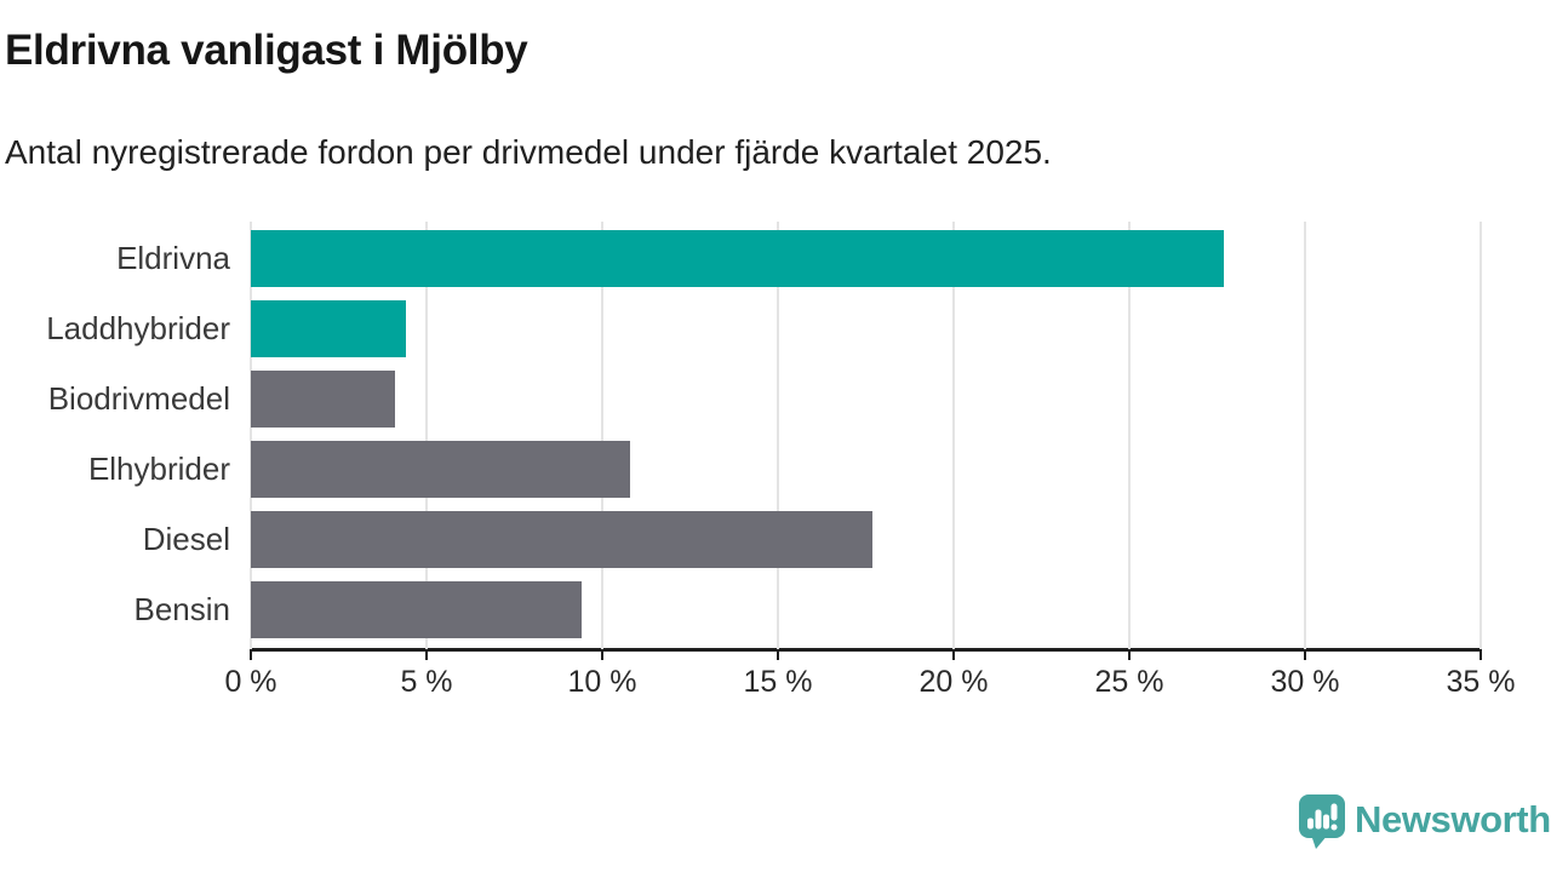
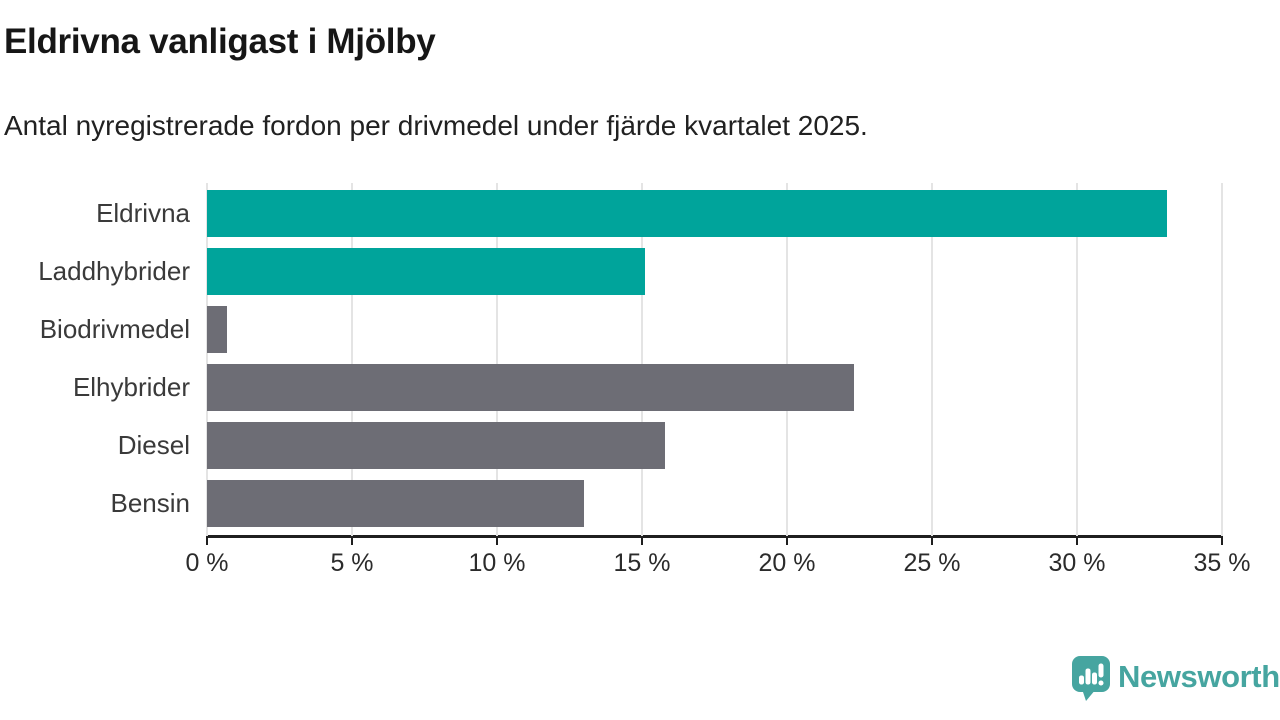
Eldrivna: 27.7% -> 33.1%
Laddhybrider: 4.4% -> 15.1%
Biodrivmedel: 4.1% -> 0.7%
Elhybrider: 10.8% -> 22.3%
Diesel: 17.7% -> 15.8%
Bensin: 9.4% -> 13.0%
